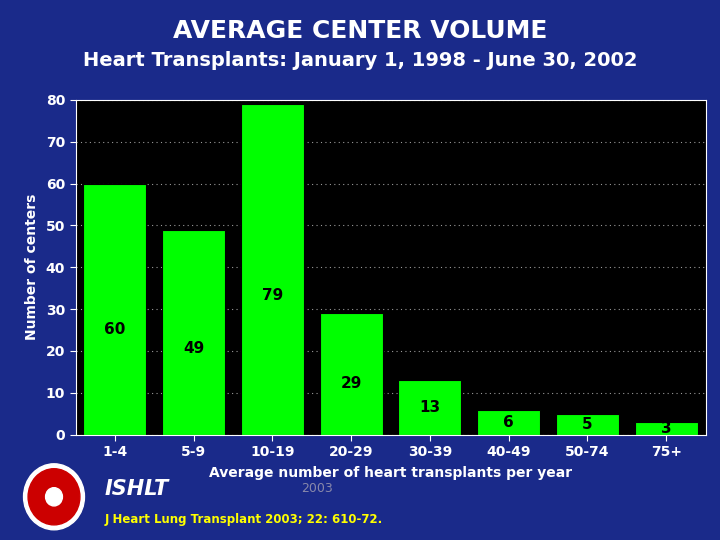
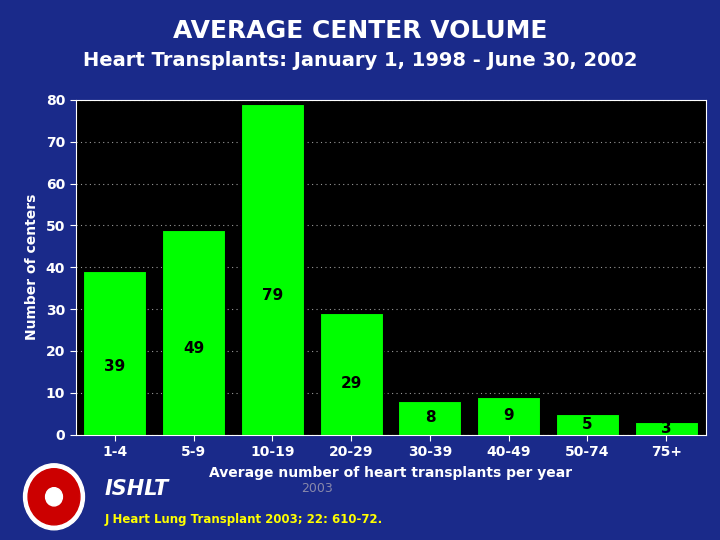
1-4: 60 -> 39
30-39: 13 -> 8
40-49: 6 -> 9
